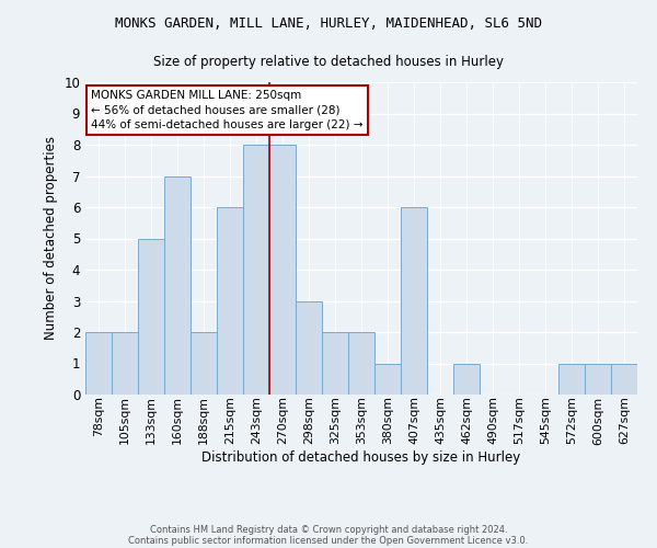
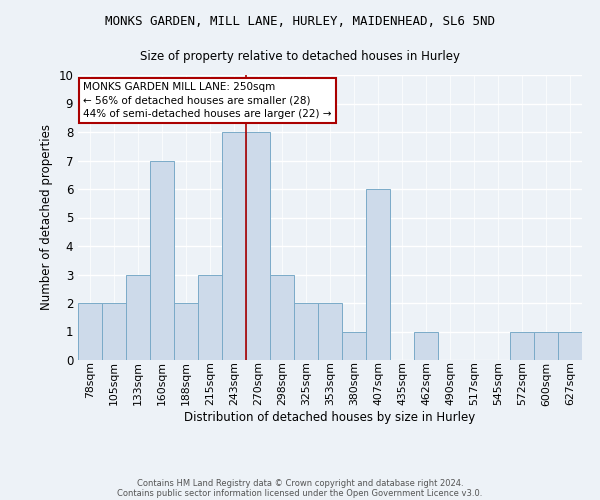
133sqm: 5 -> 3
215sqm: 6 -> 3
